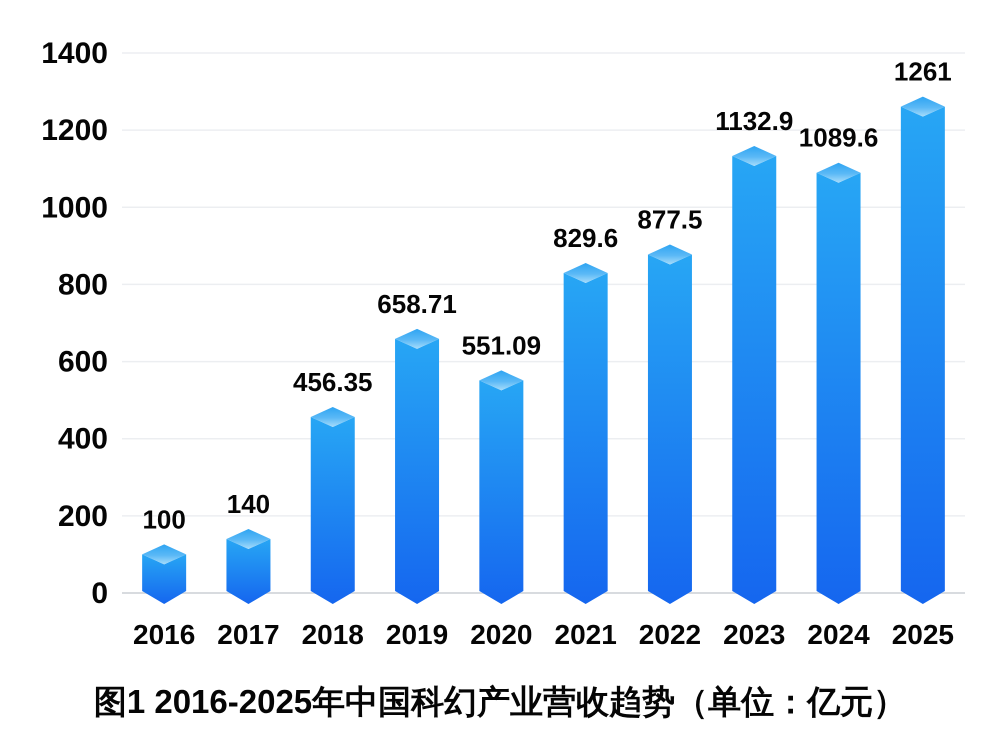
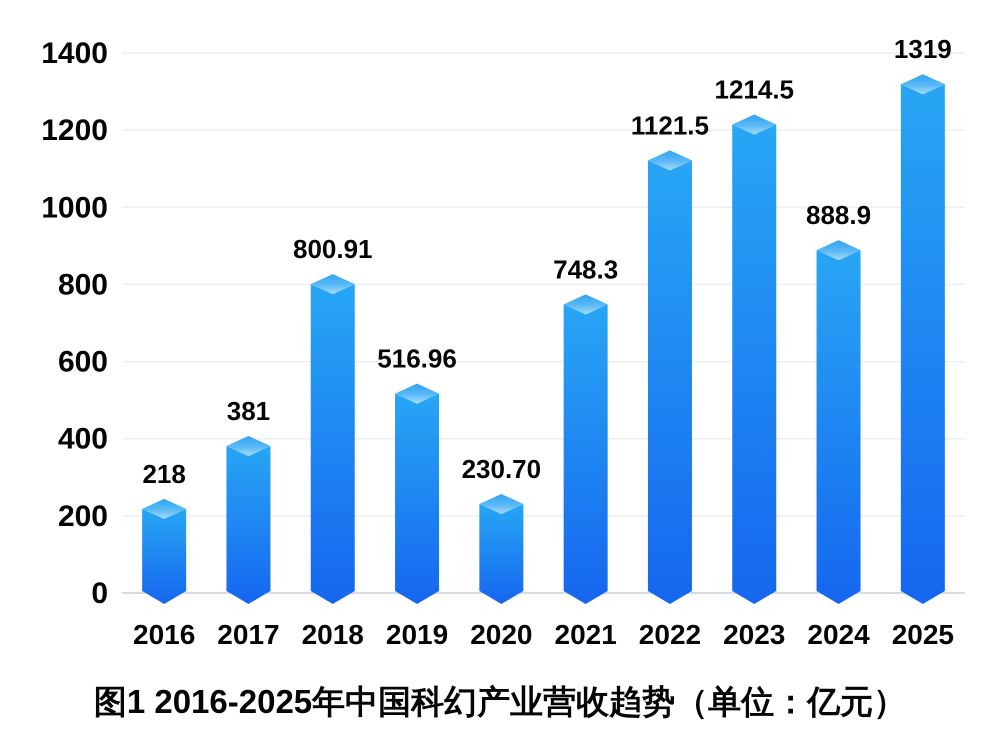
2016: 100 -> 218
2017: 140 -> 381
2018: 456.35 -> 800.91
2019: 658.71 -> 516.96
2020: 551.09 -> 230.70
2021: 829.6 -> 748.3
2022: 877.5 -> 1121.5
2023: 1132.9 -> 1214.5
2024: 1089.6 -> 888.9
2025: 1261 -> 1319
